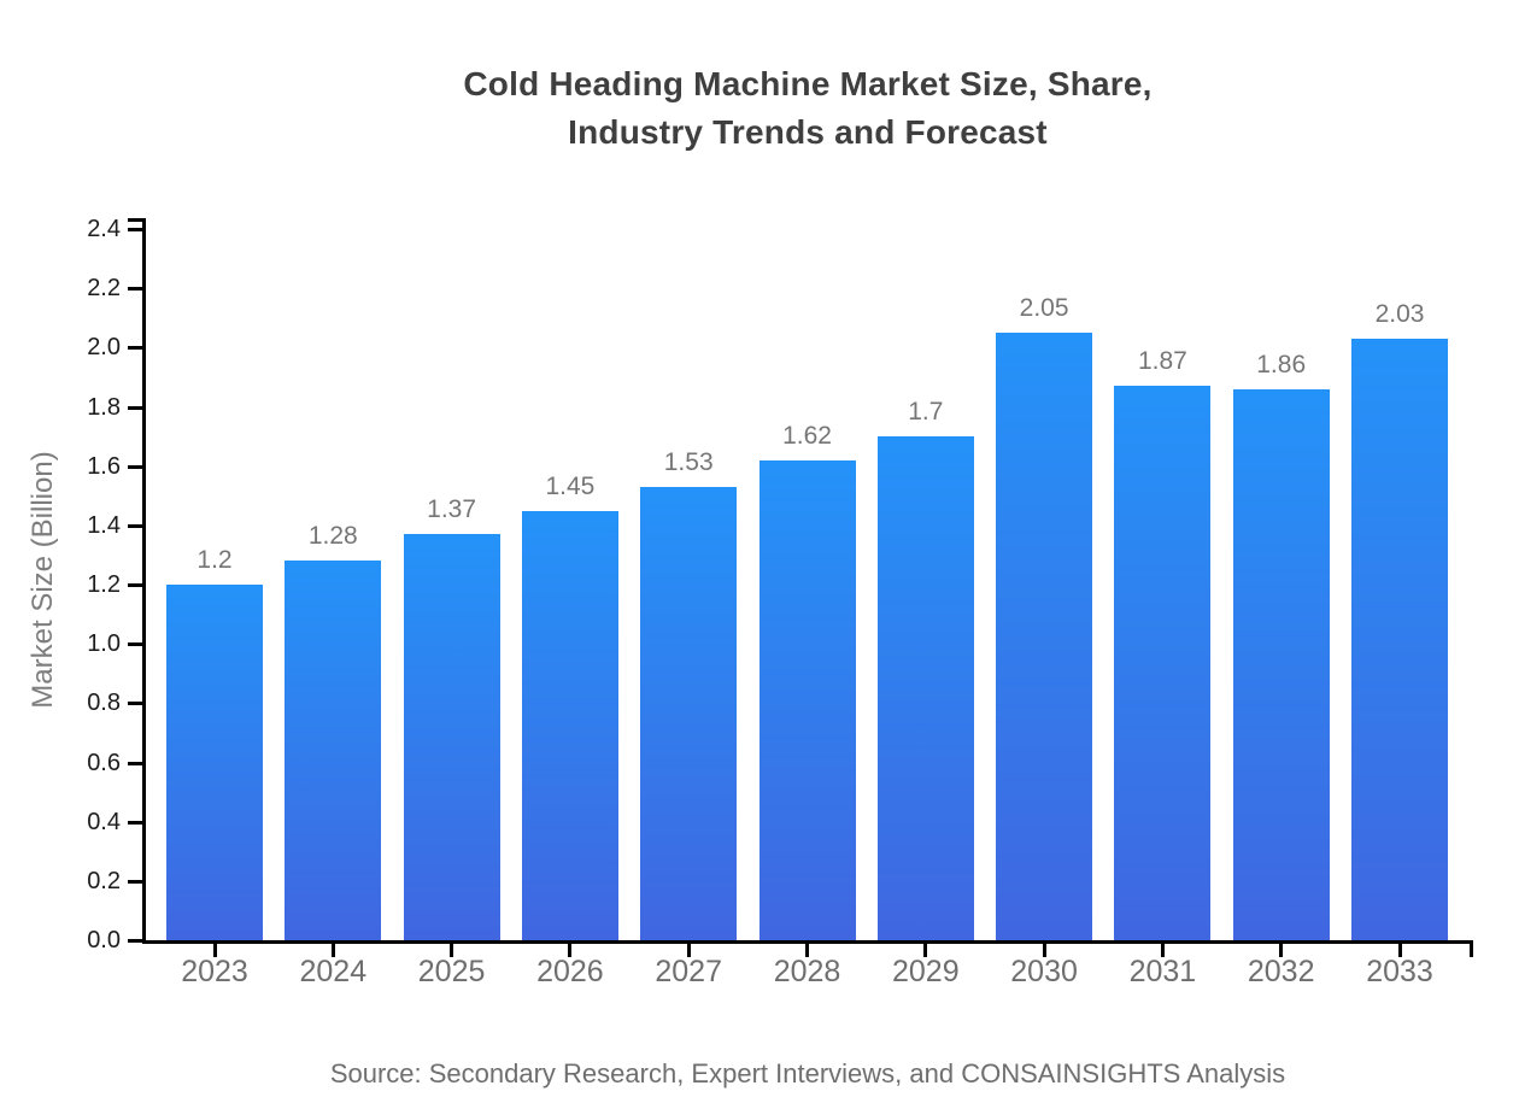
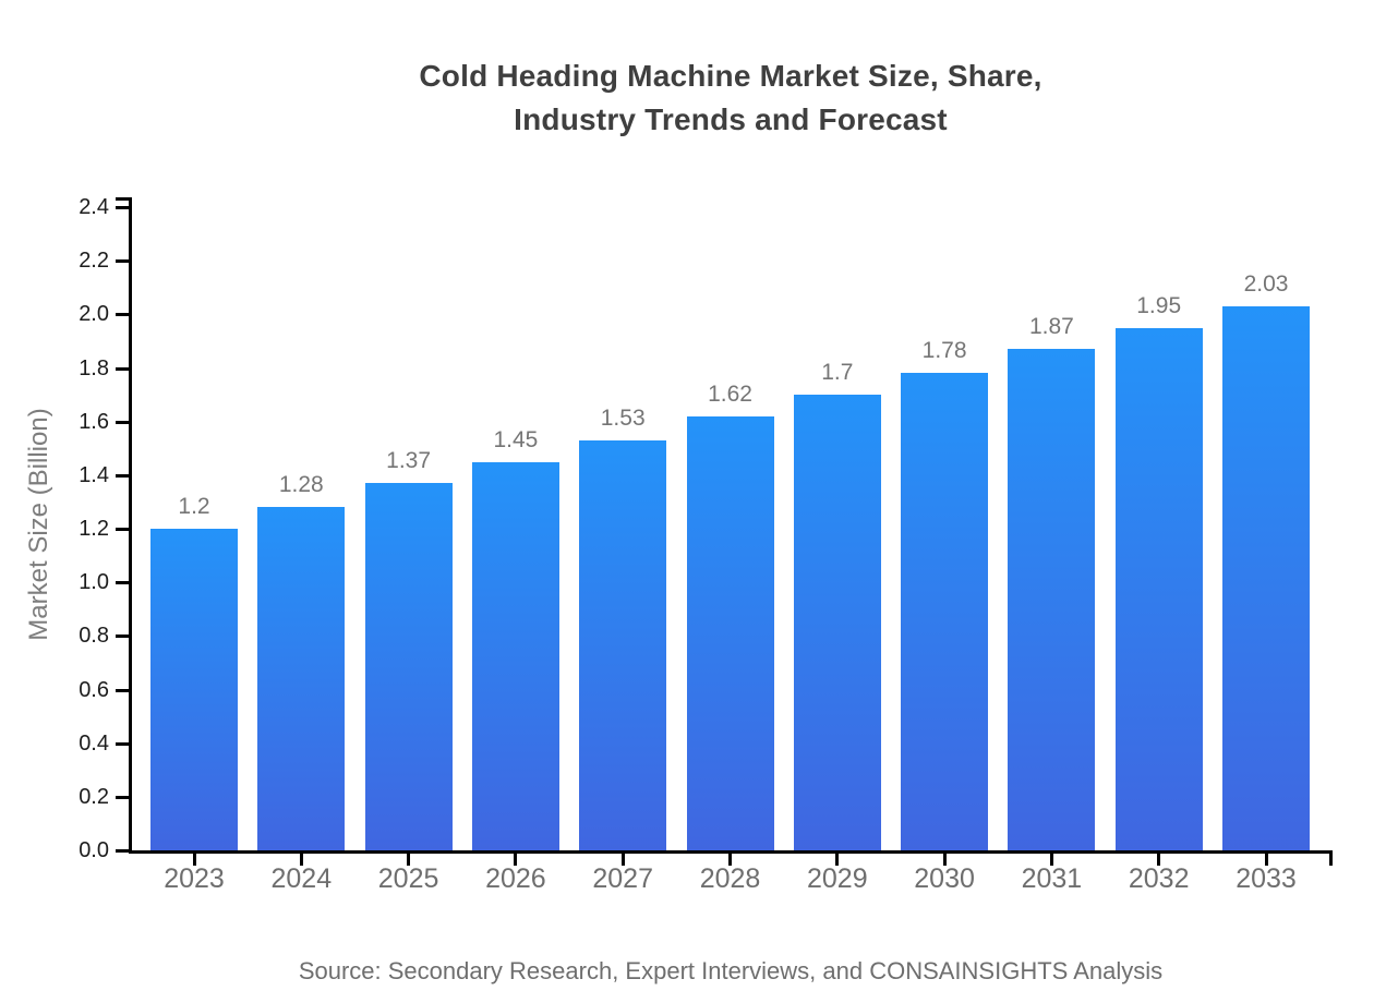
2030: 2.05 -> 1.78
2032: 1.86 -> 1.95
